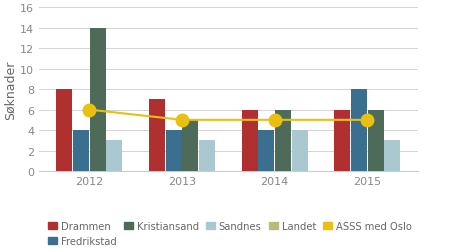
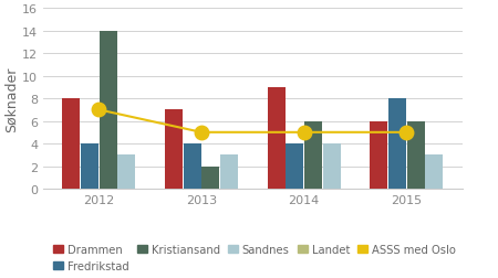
ASSS med Oslo/2012: 6 -> 7
Kristiansand/2013: 5 -> 2
Drammen/2014: 6 -> 9
